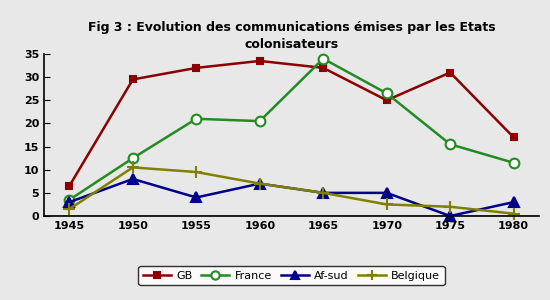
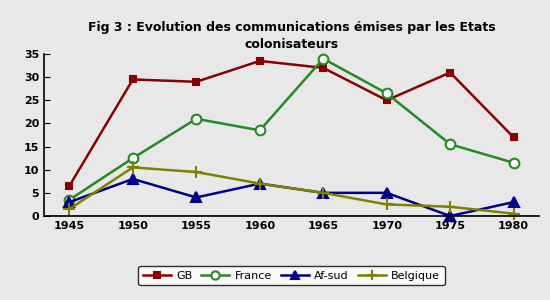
GB/1955: 32.0 -> 29.0
France/1960: 20.5 -> 18.5
